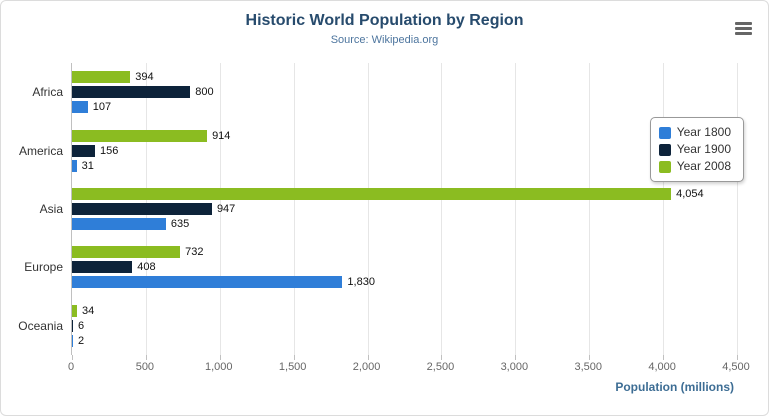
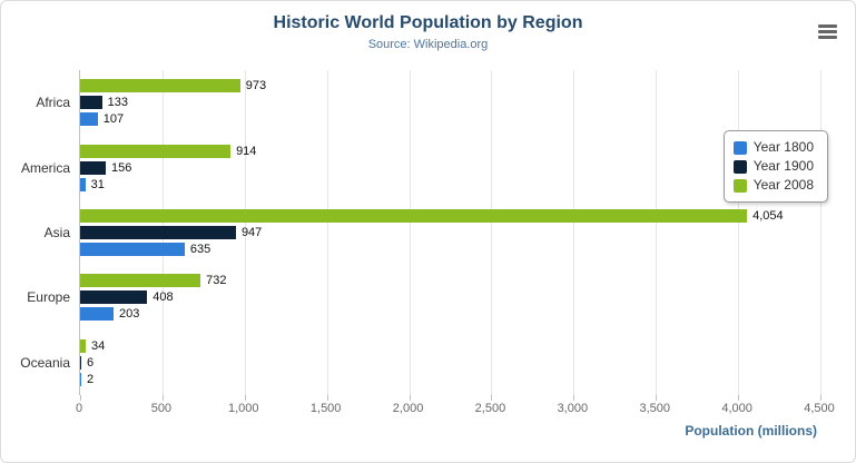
Year 1900/Africa: 800 -> 133
Year 2008/Africa: 394 -> 973
Year 1800/Europe: 1,830 -> 203
